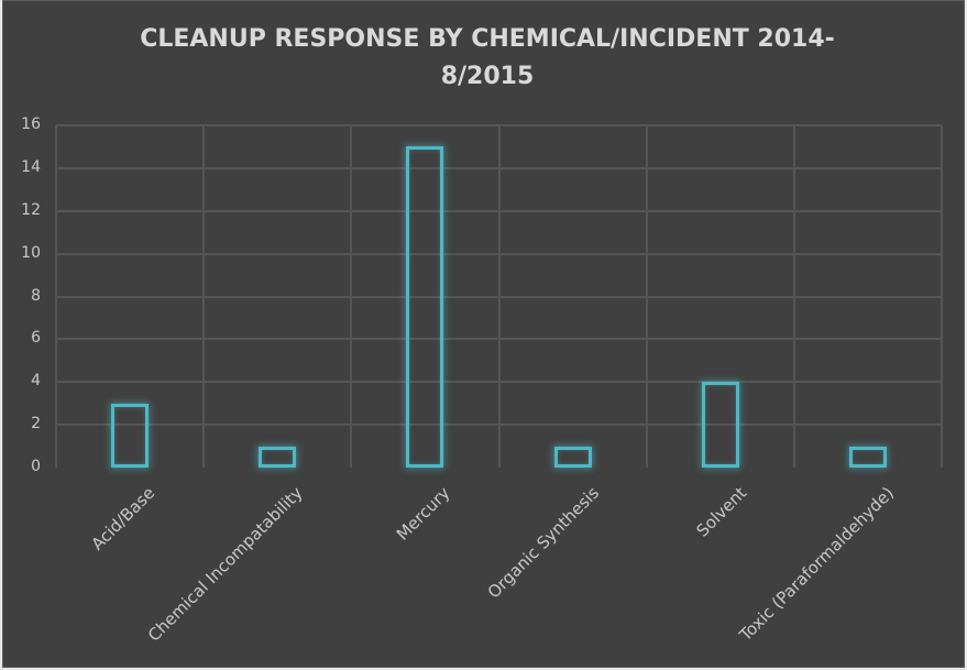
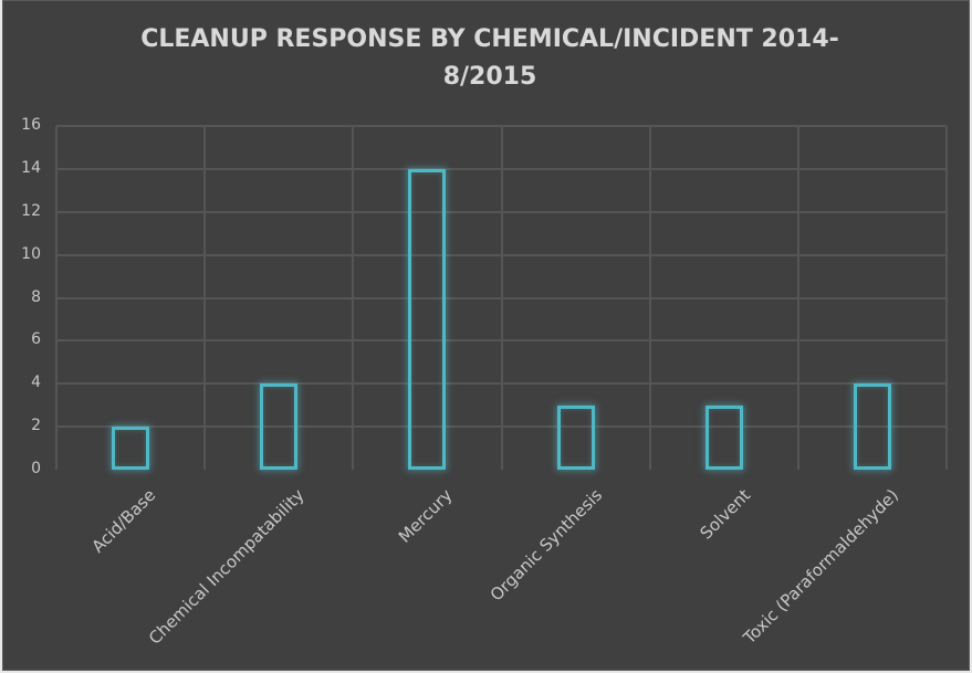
Acid/Base: 3 -> 2
Chemical Incompatability: 1 -> 4
Mercury: 15 -> 14
Organic Synthesis: 1 -> 3
Solvent: 4 -> 3
Toxic (Paraformaldehyde): 1 -> 4
